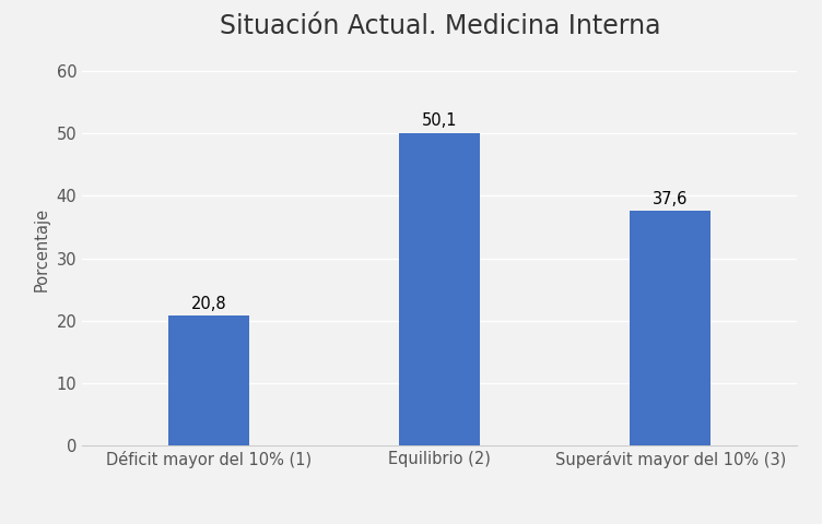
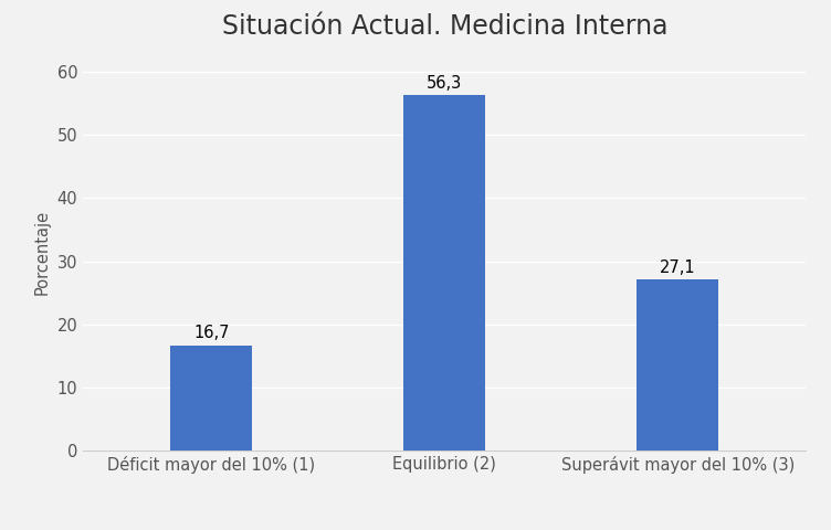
Déficit mayor del 10% (1): 20,8 -> 16,7
Equilibrio (2): 50,1 -> 56,3
Superávit mayor del 10% (3): 37,6 -> 27,1
